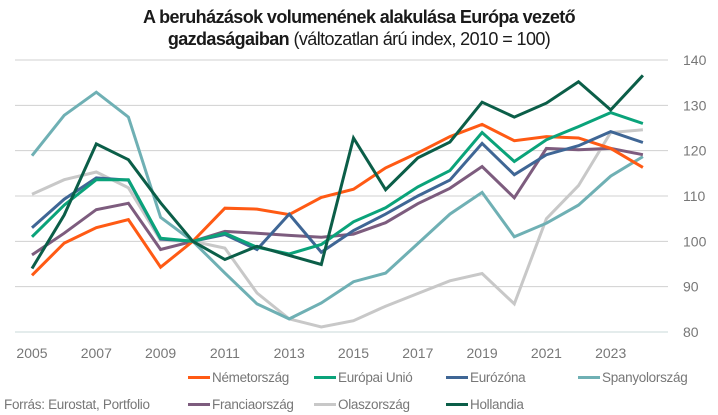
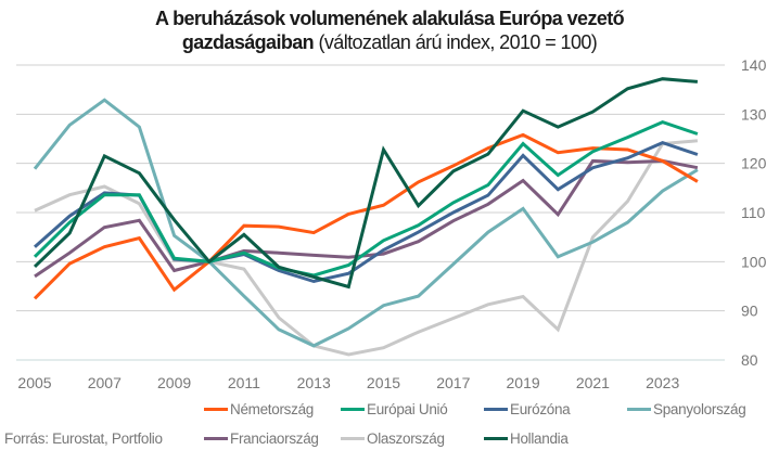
Hollandia/2005: 94 -> 99
Hollandia/2011: 96 -> 106
Eurózóna/2013: 106 -> 96
Hollandia/2023: 129 -> 137
